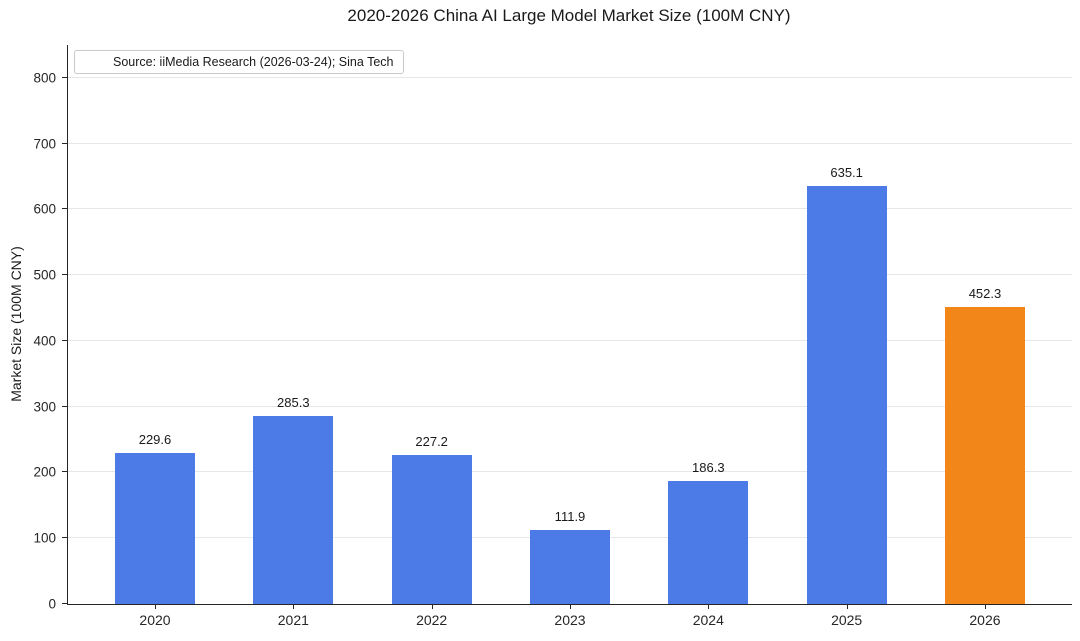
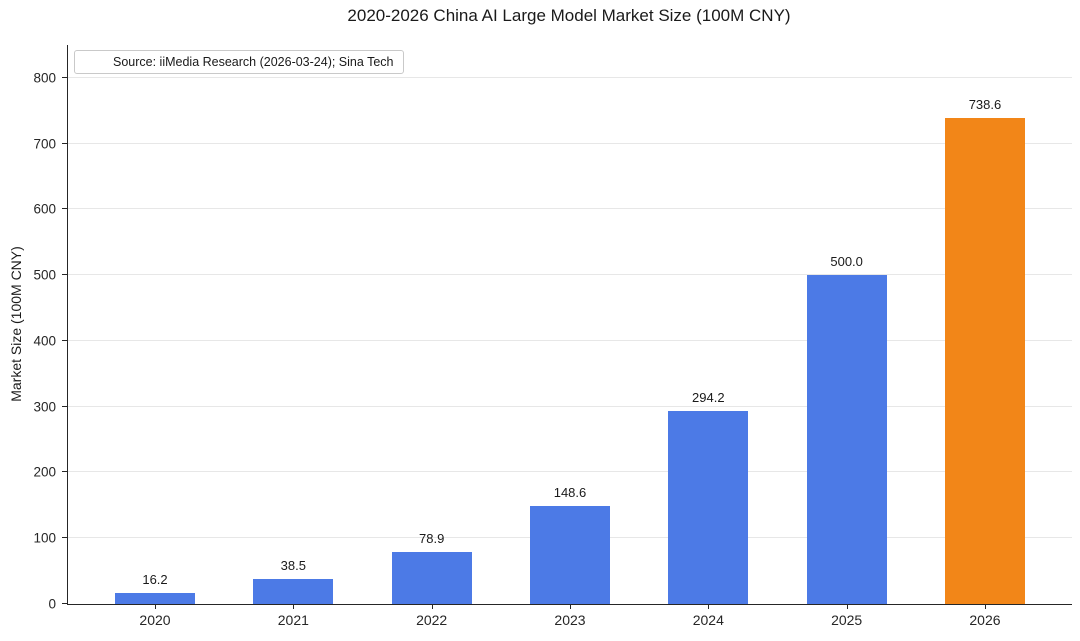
2020: 229.6 -> 16.2
2021: 285.3 -> 38.5
2022: 227.2 -> 78.9
2023: 111.9 -> 148.6
2024: 186.3 -> 294.2
2025: 635.1 -> 500.0
2026: 452.3 -> 738.6
